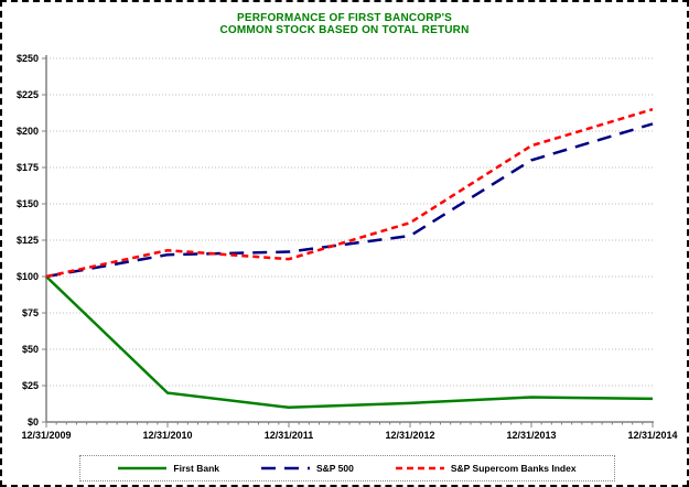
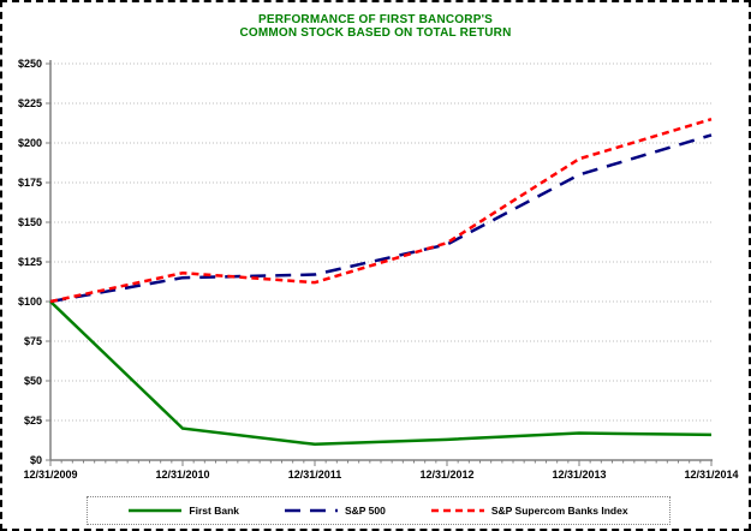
S&P 500/12/31/2012: $128 -> $136
